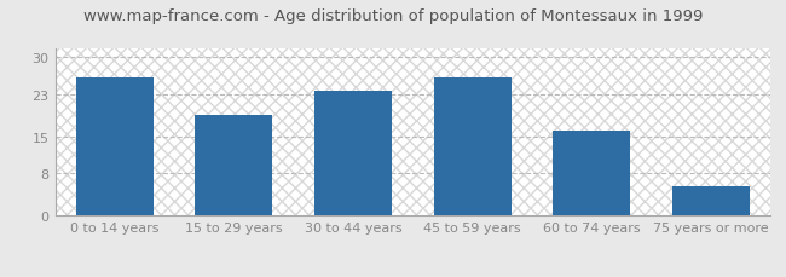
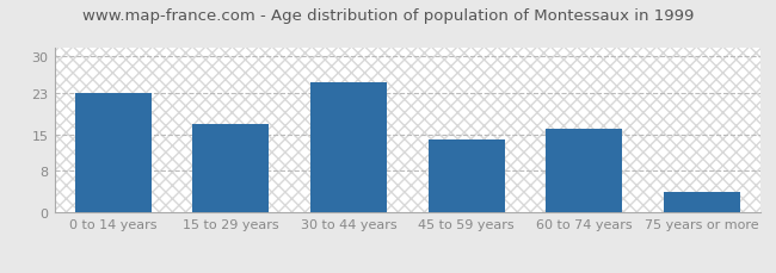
0 to 14 years: 26.0 -> 23.0
15 to 29 years: 19.0 -> 17.0
30 to 44 years: 23.5 -> 25.0
45 to 59 years: 26.0 -> 14.0
75 years or more: 5.5 -> 4.0
